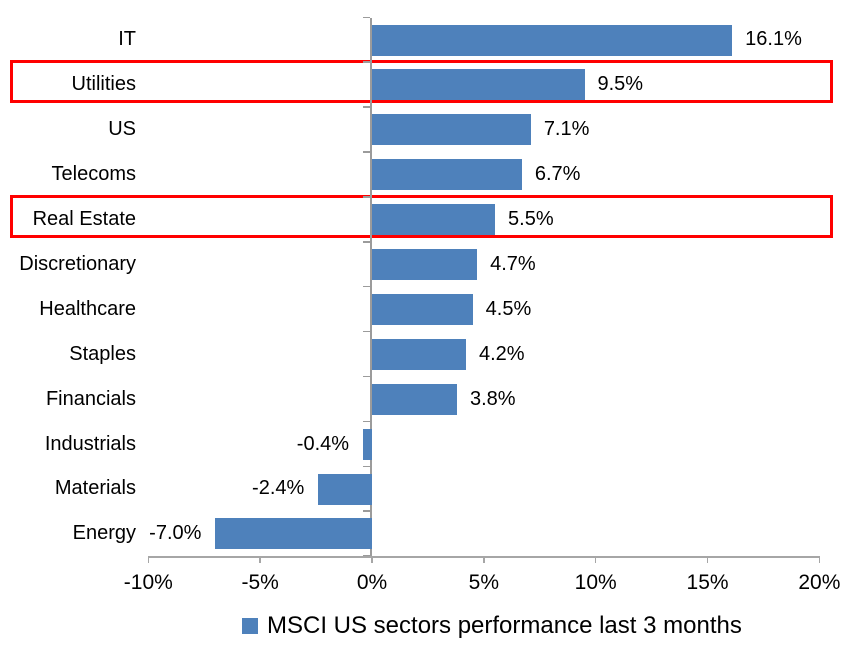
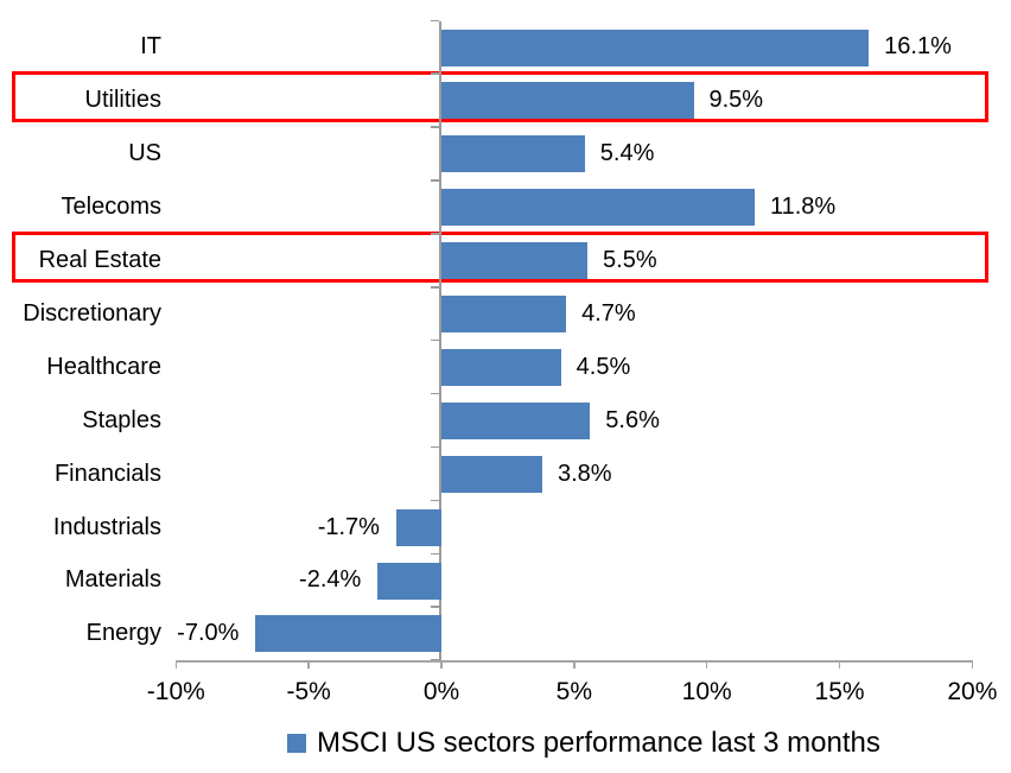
US: 7.1% -> 5.4%
Telecoms: 6.7% -> 11.8%
Staples: 4.2% -> 5.6%
Industrials: -0.4% -> -1.7%
